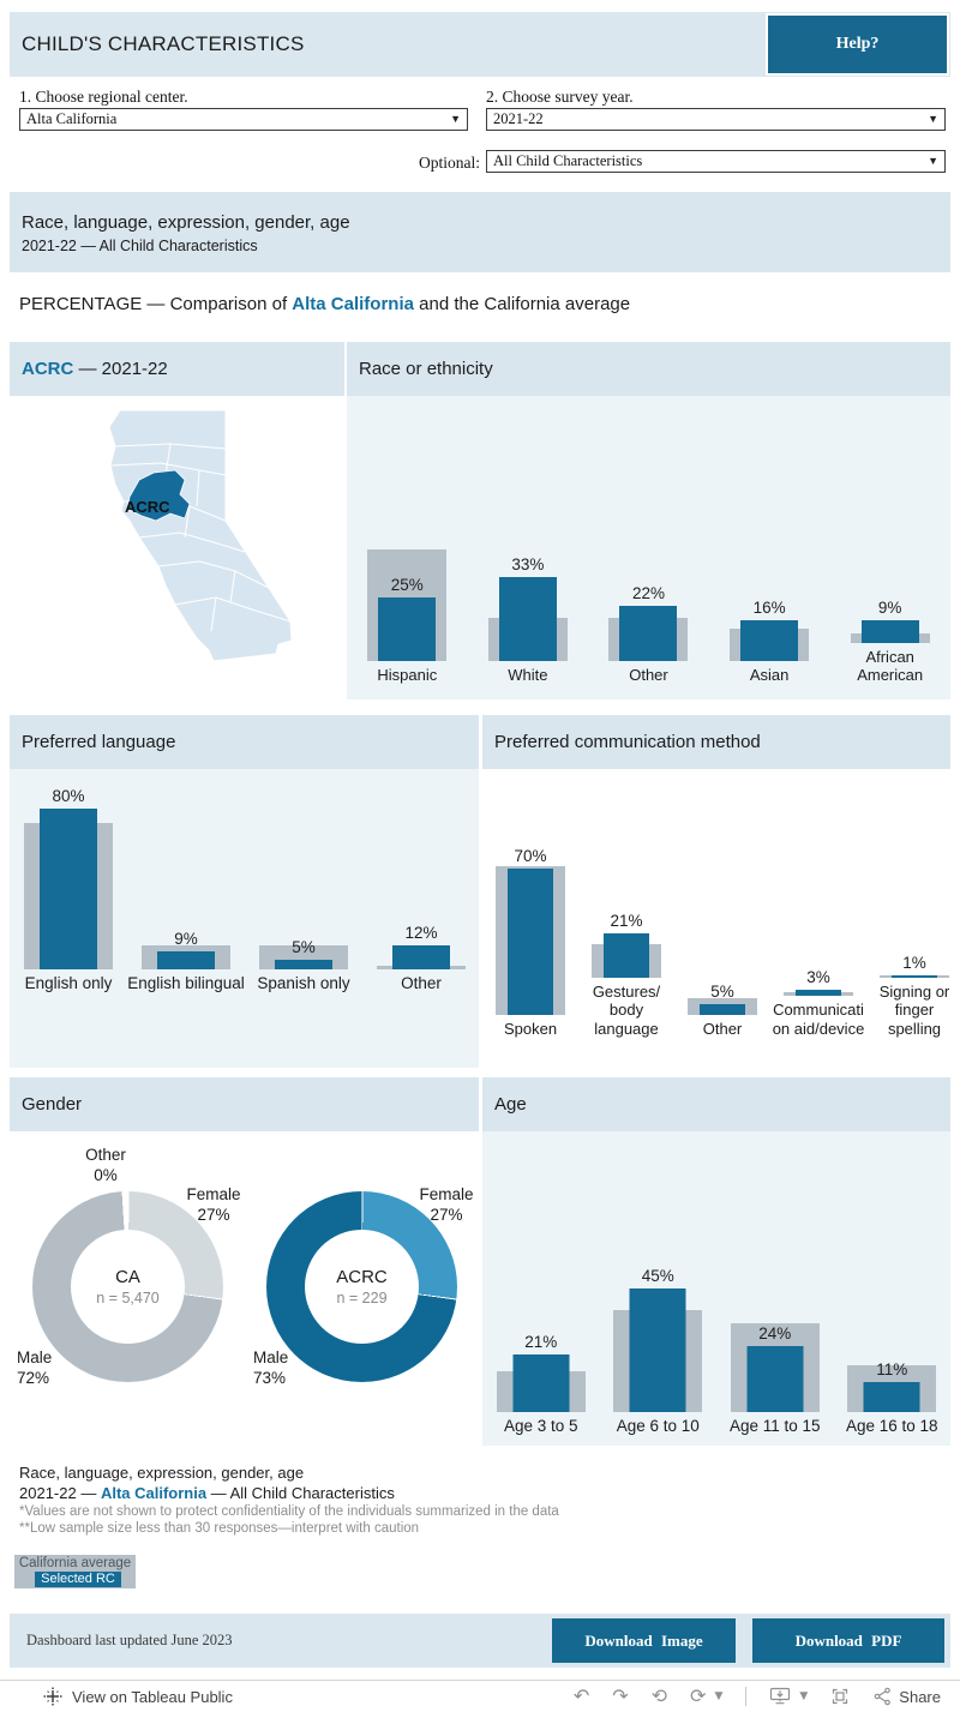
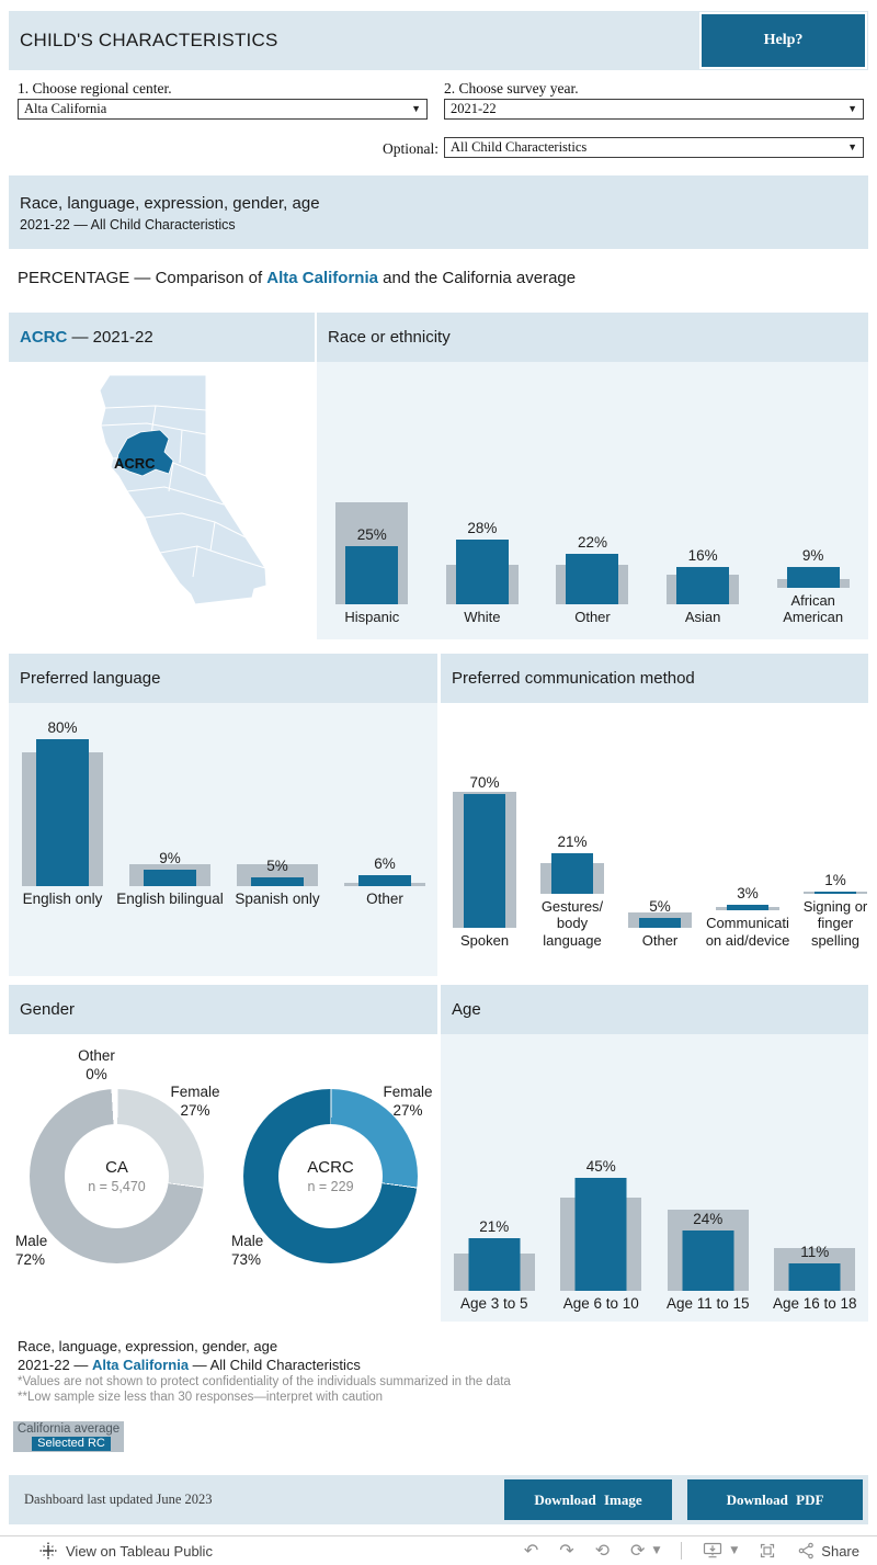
Race or ethnicity/Selected RC/White: 33% -> 28%
Preferred language/Selected RC/Other: 12% -> 6%
